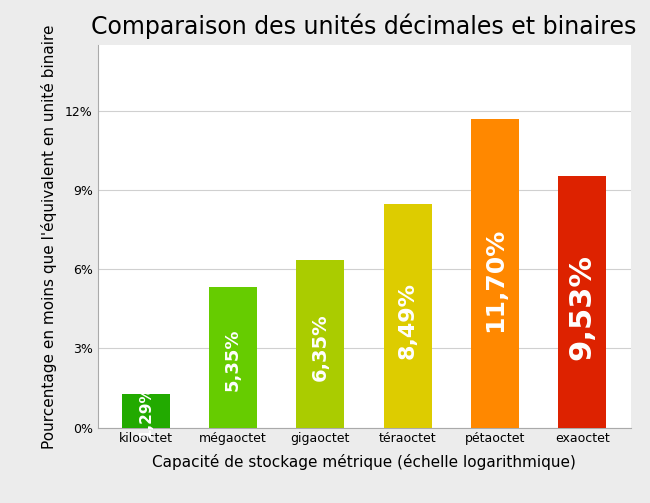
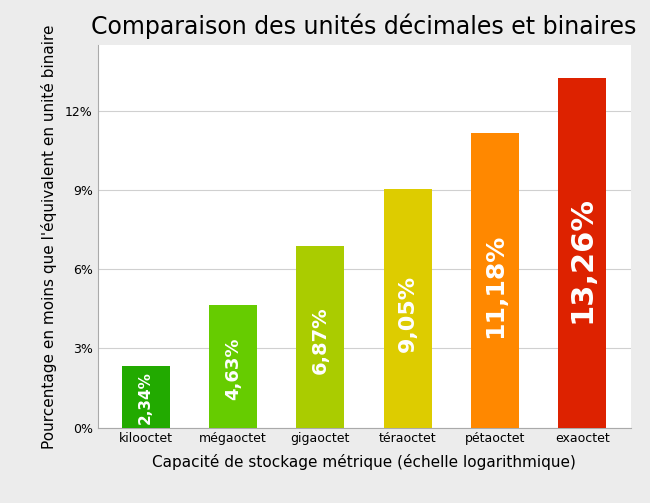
kilooctet: 1,29% -> 2,34%
mégaoctet: 5,35% -> 4,63%
gigaoctet: 6,35% -> 6,87%
téraoctet: 8,49% -> 9,05%
pétaoctet: 11,70% -> 11,18%
exaoctet: 9,53% -> 13,26%
